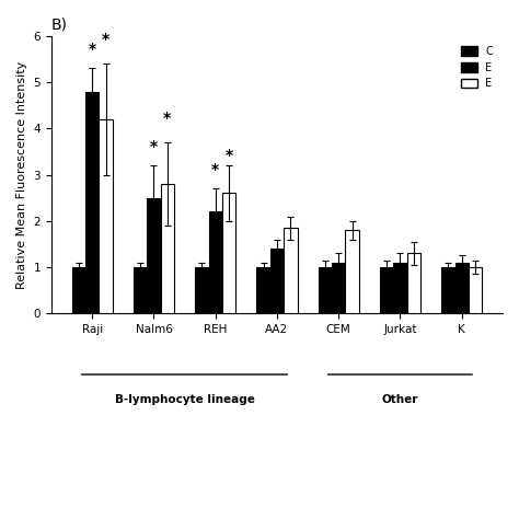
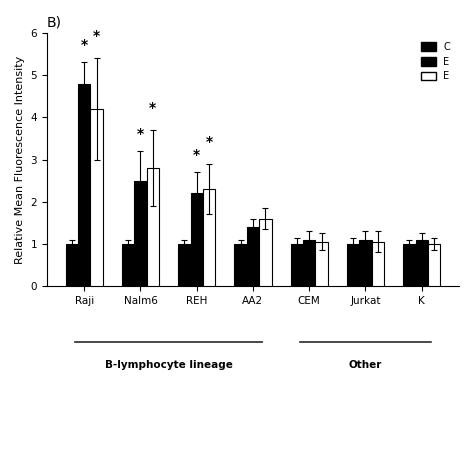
E/REH: 2.60 -> 2.30
E/AA2: 1.85 -> 1.60
E/CEM: 1.80 -> 1.05
E/Jurkat: 1.30 -> 1.05
